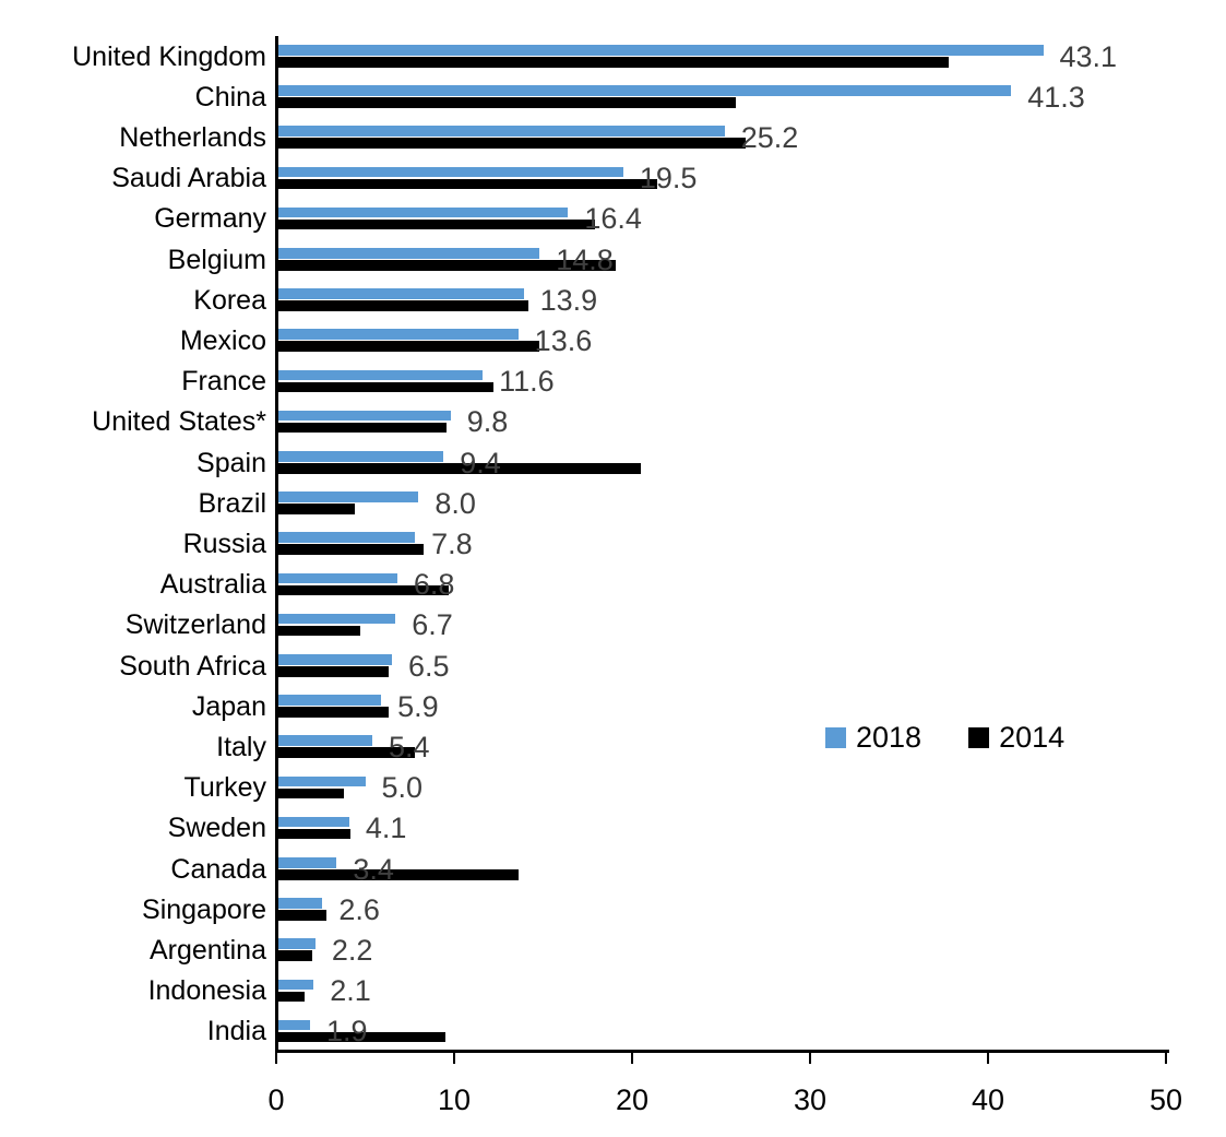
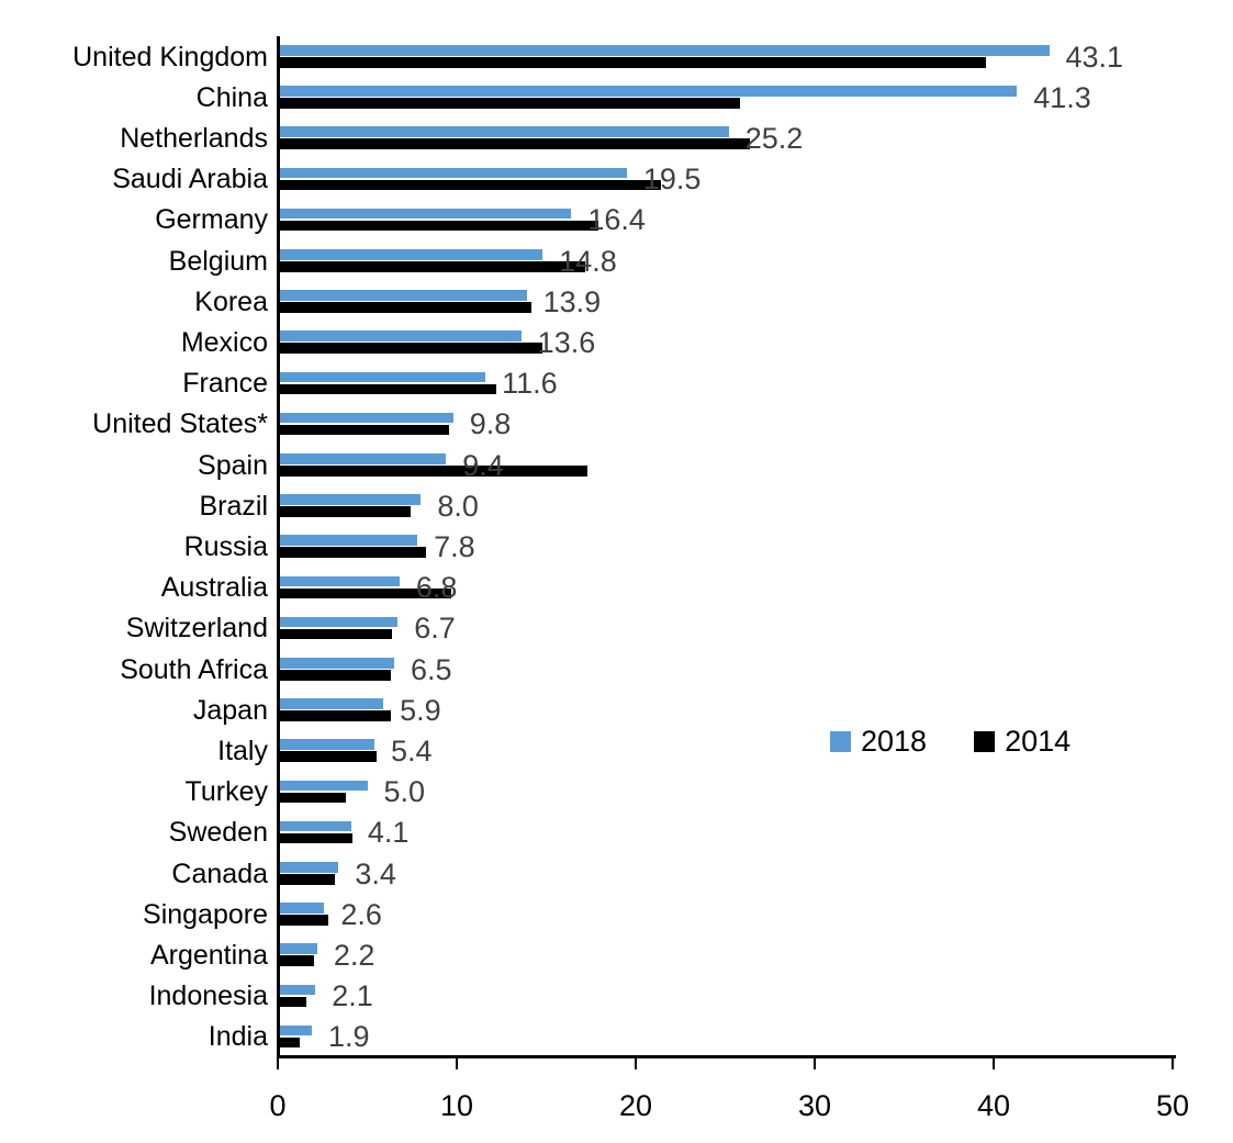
2014/United Kingdom: 37.8 -> 39.6
2014/Belgium: 19.1 -> 17.2
2014/Spain: 20.5 -> 17.3
2014/Brazil: 4.4 -> 7.4
2014/Switzerland: 4.7 -> 6.4
2014/Italy: 7.8 -> 5.5
2014/Canada: 13.6 -> 3.2
2014/India: 9.5 -> 1.2
